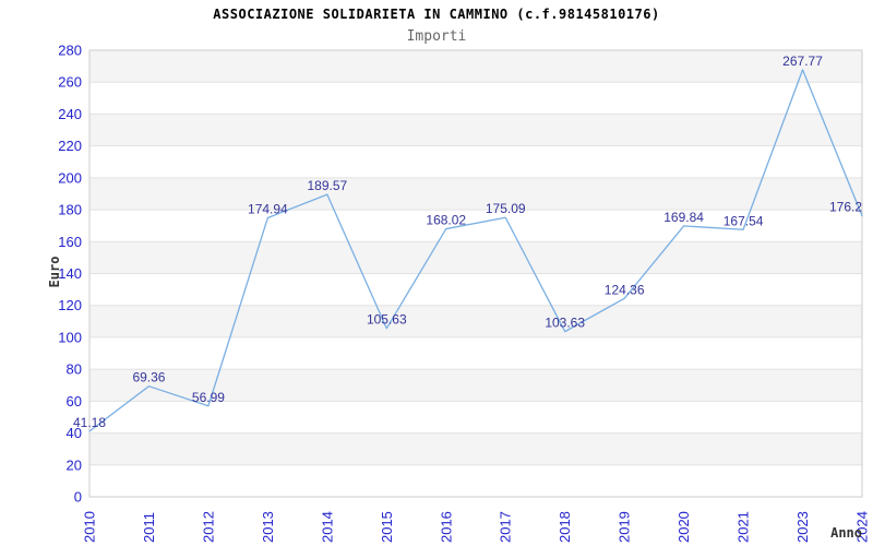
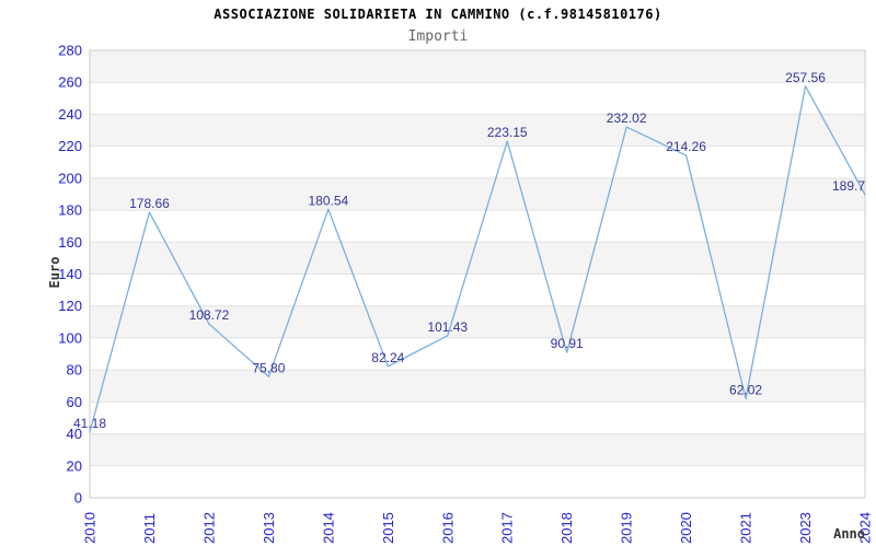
2011: 69.36 -> 178.66
2012: 56.99 -> 108.72
2013: 174.94 -> 75.80
2014: 189.57 -> 180.54
2015: 105.63 -> 82.24
2016: 168.02 -> 101.43
2017: 175.09 -> 223.15
2018: 103.63 -> 90.91
2019: 124.36 -> 232.02
2020: 169.84 -> 214.26
2021: 167.54 -> 62.02
2023: 267.77 -> 257.56
2024: 176.2 -> 189.7
